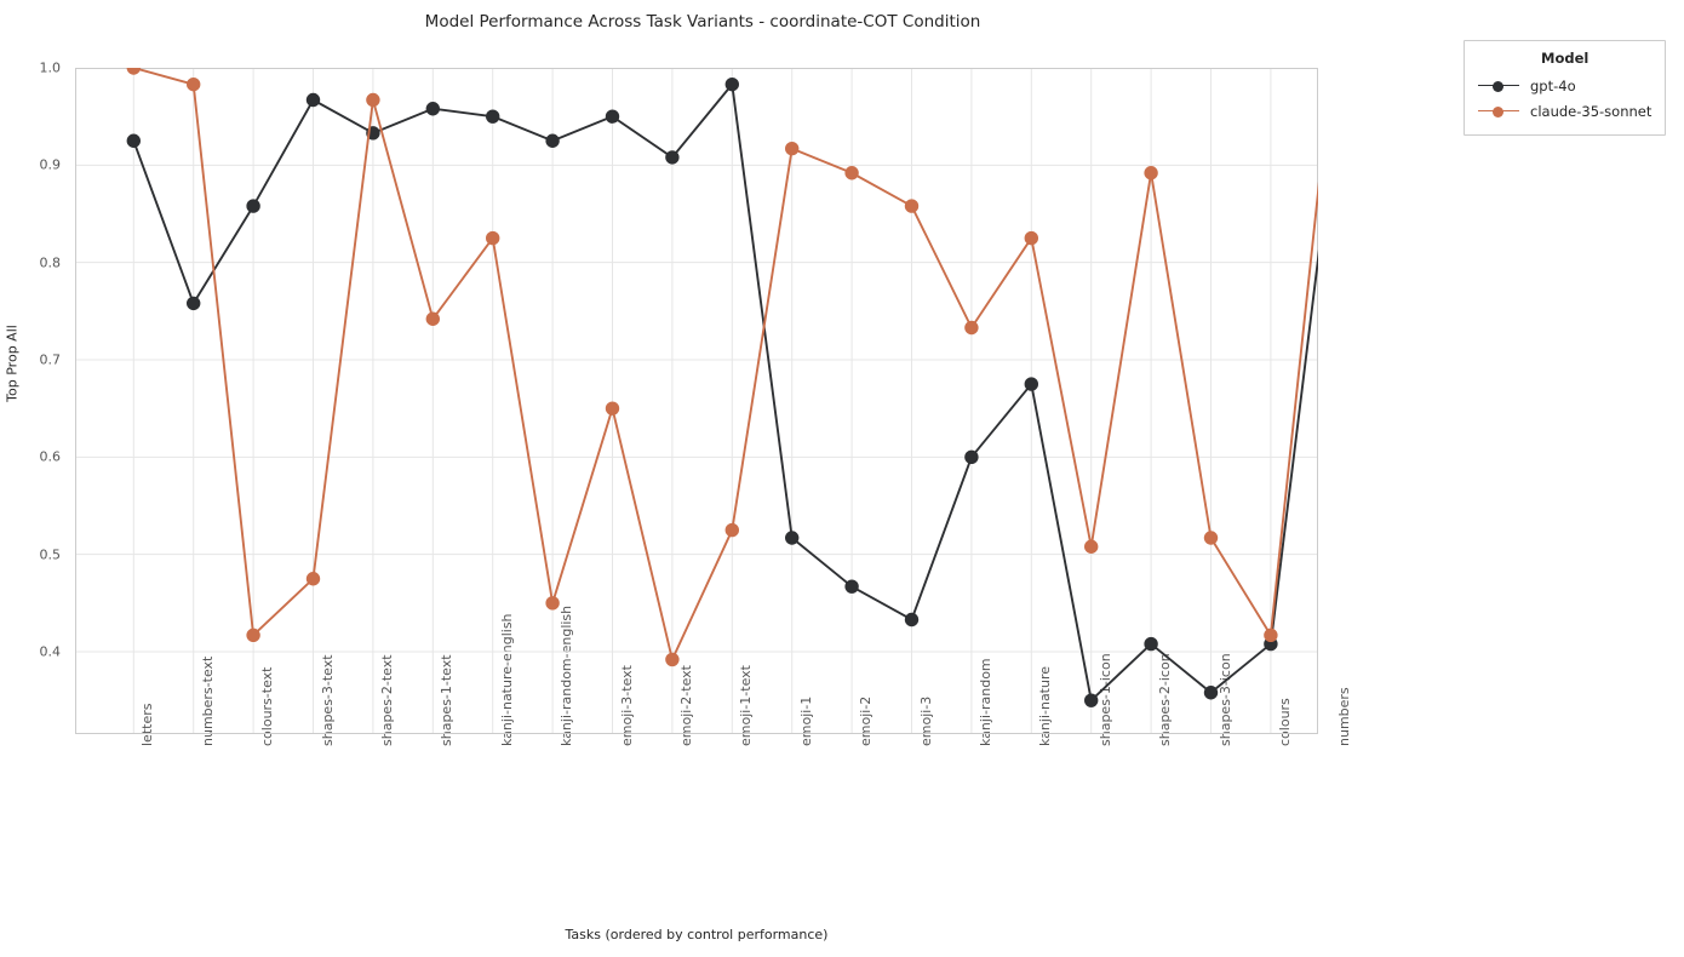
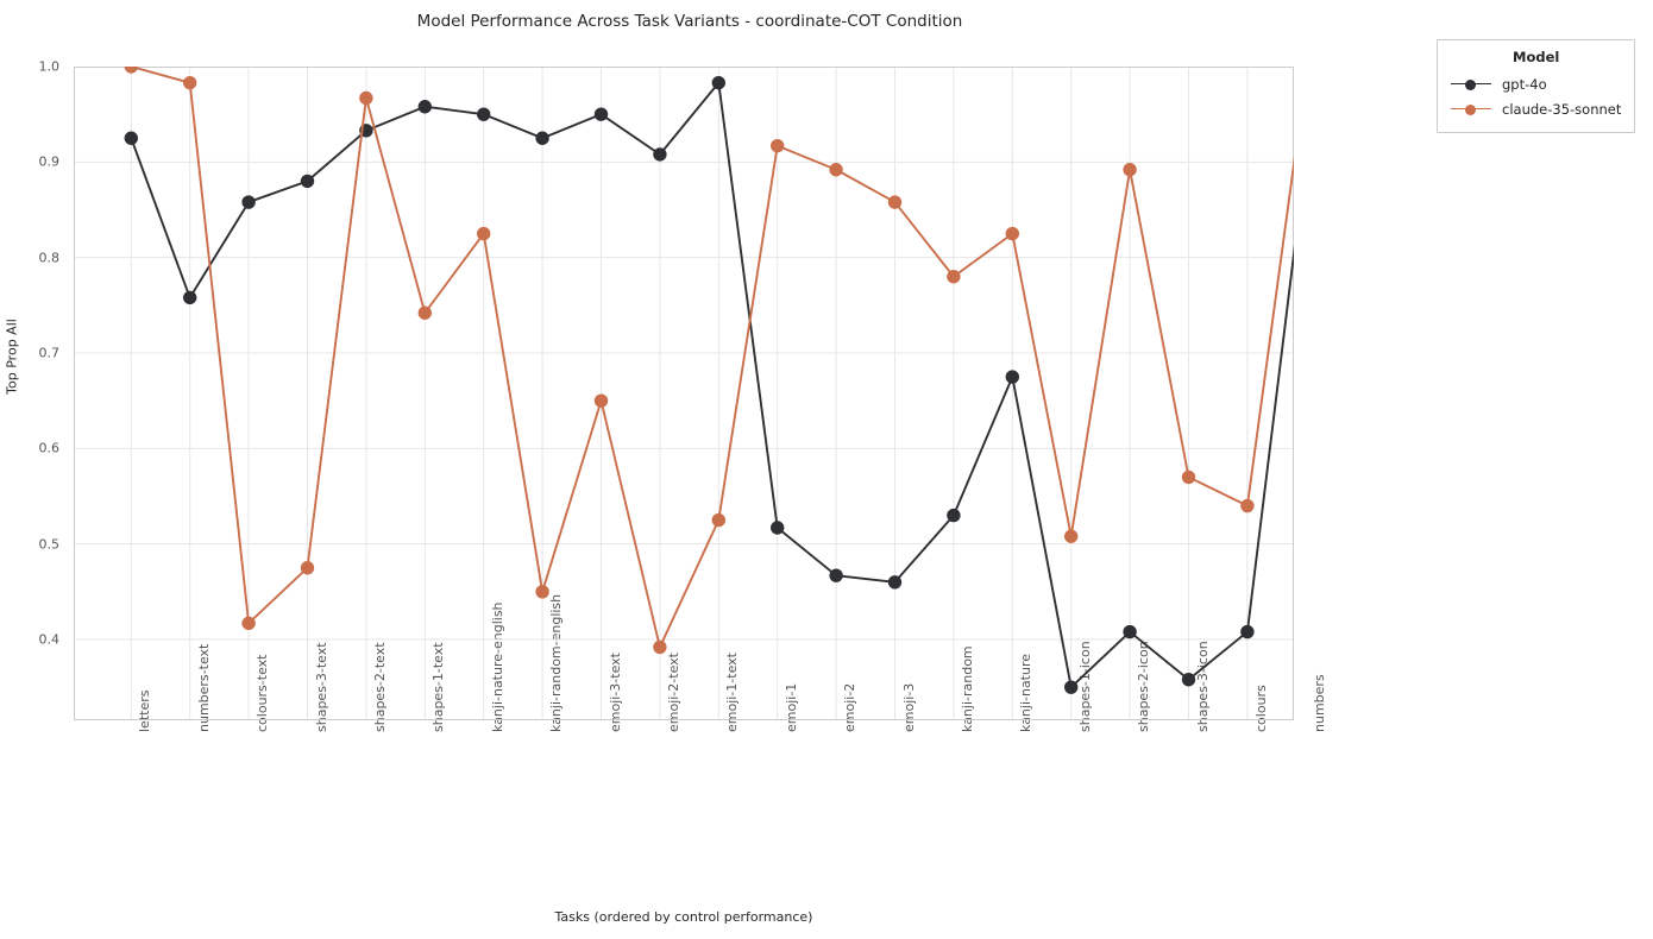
gpt-4o/shapes-3-text: 0.97 -> 0.88
gpt-4o/emoji-3: 0.43 -> 0.46
gpt-4o/kanji-random: 0.60 -> 0.53
claude-35-sonnet/kanji-random: 0.73 -> 0.78
claude-35-sonnet/shapes-3-icon: 0.52 -> 0.57
claude-35-sonnet/colours: 0.42 -> 0.54
